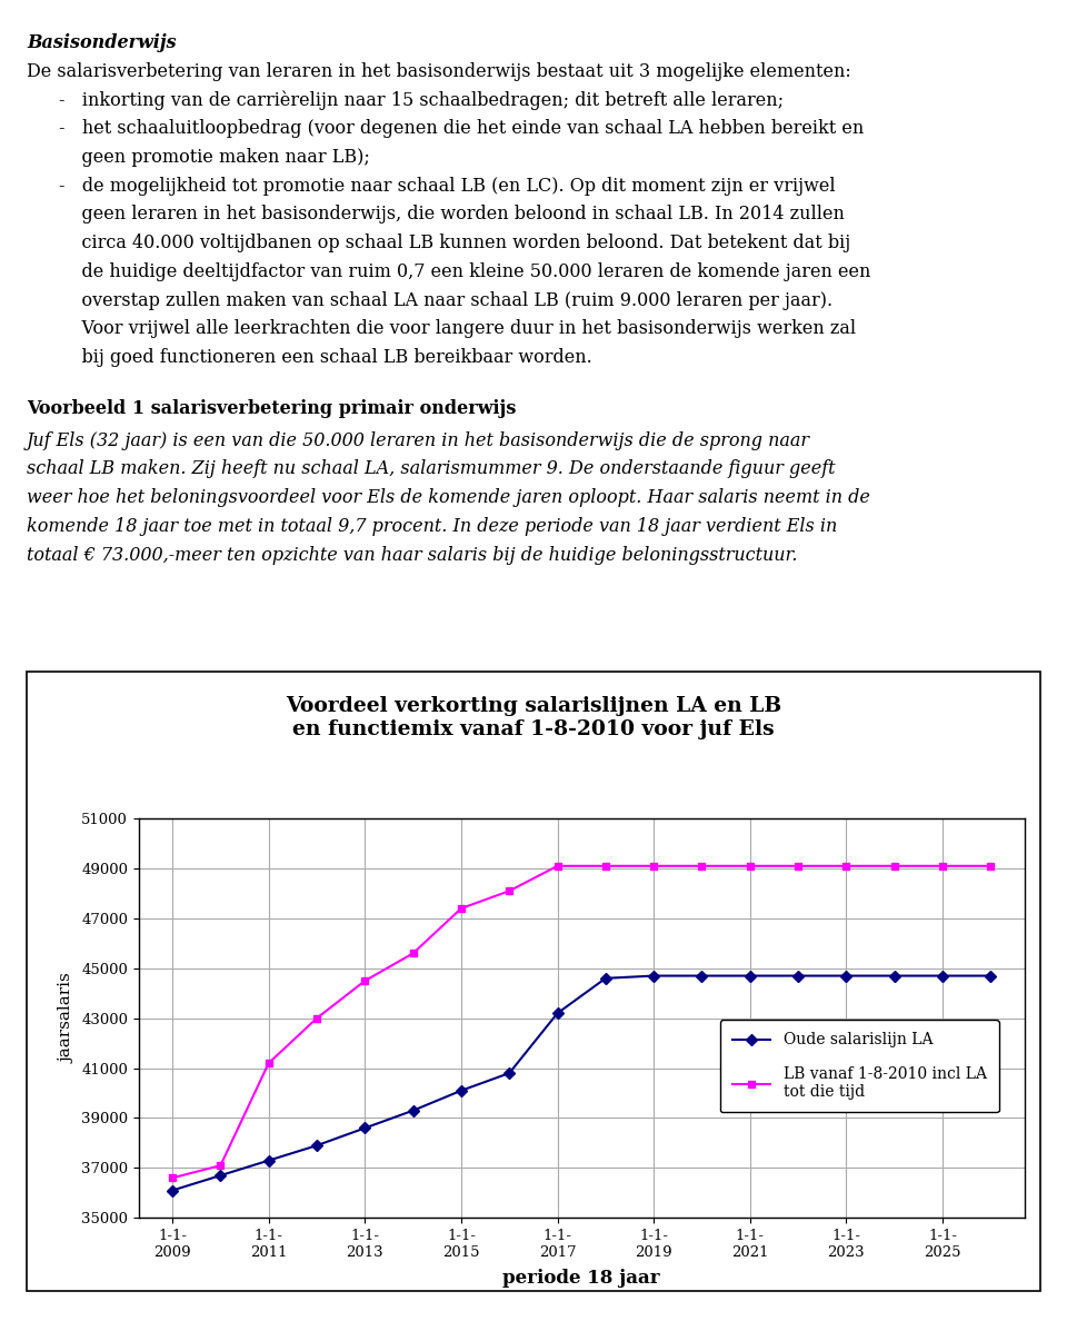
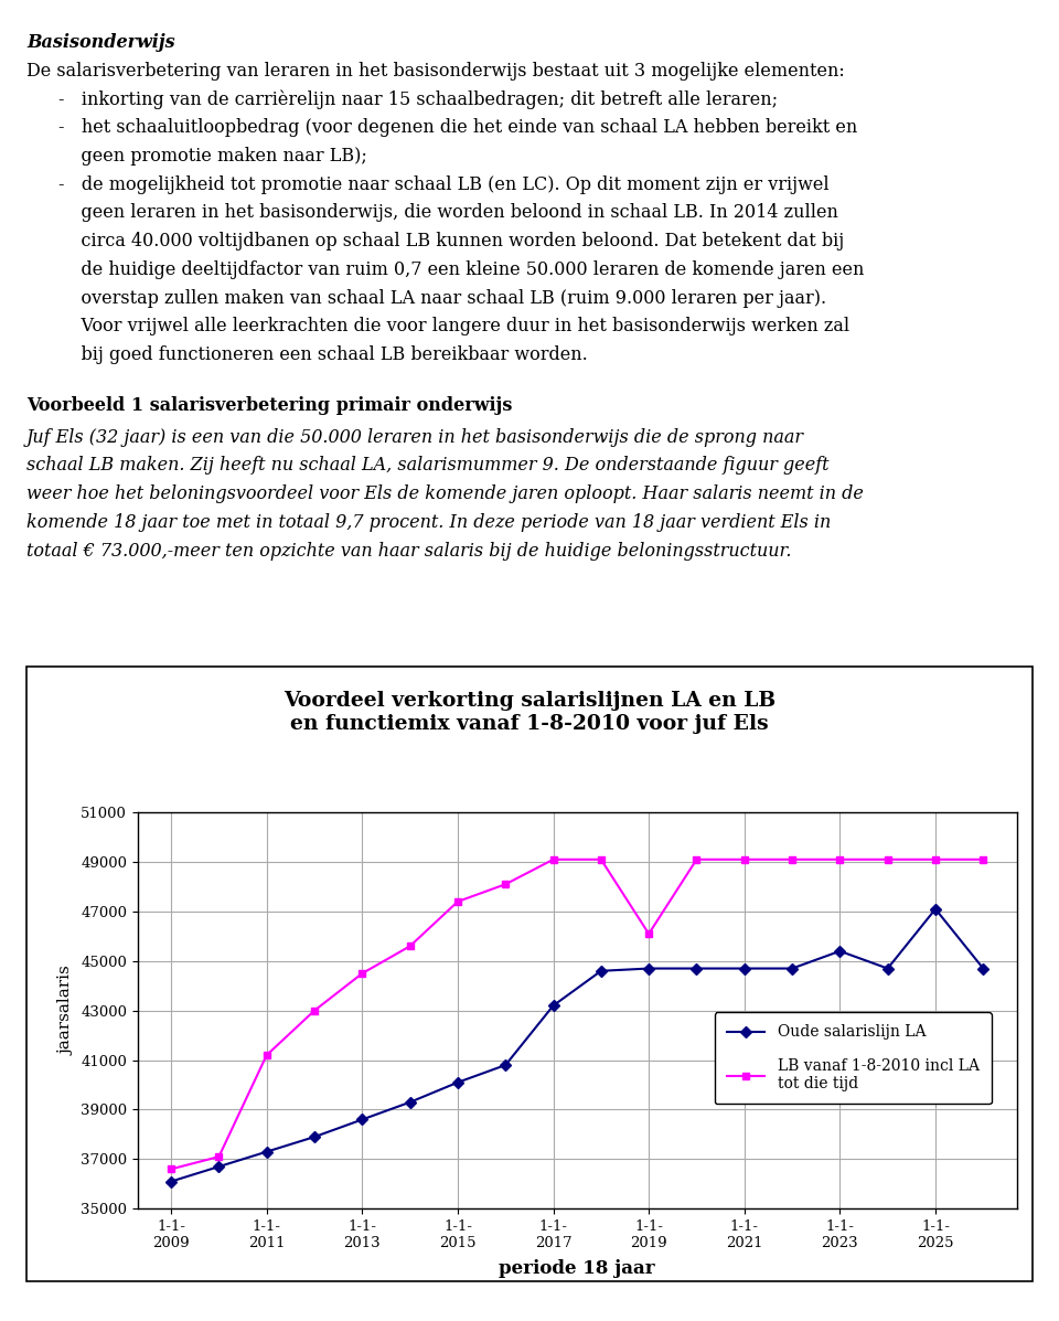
LB vanaf 1-8-2010 incl LA tot die tijd/1-1- 2019: 49100 -> 46100
Oude salarislijn LA/1-1- 2023: 44700 -> 45400
Oude salarislijn LA/1-1- 2025: 44700 -> 47100
